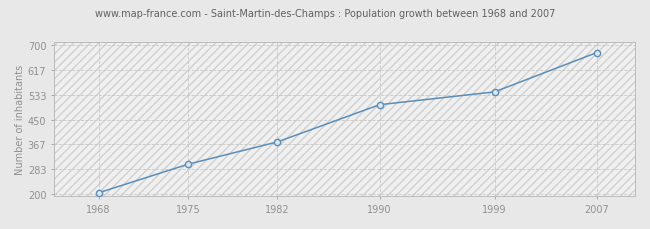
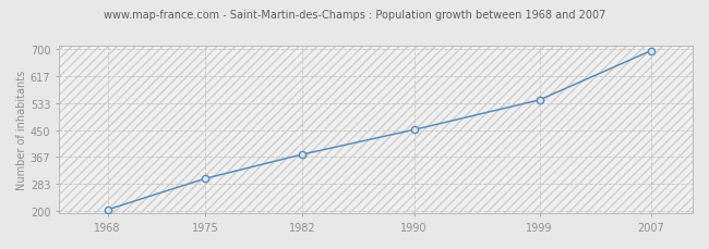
1990: 500 -> 451
2007: 675 -> 695
